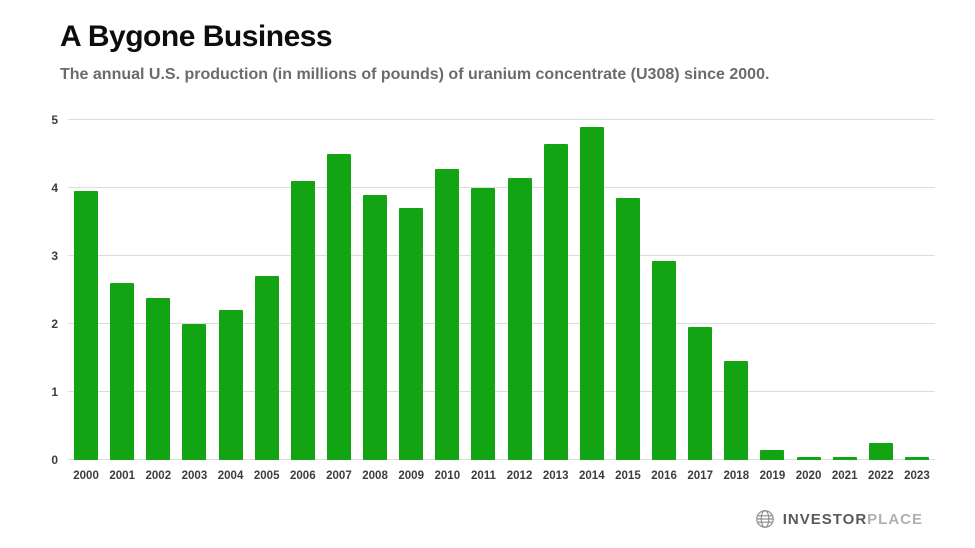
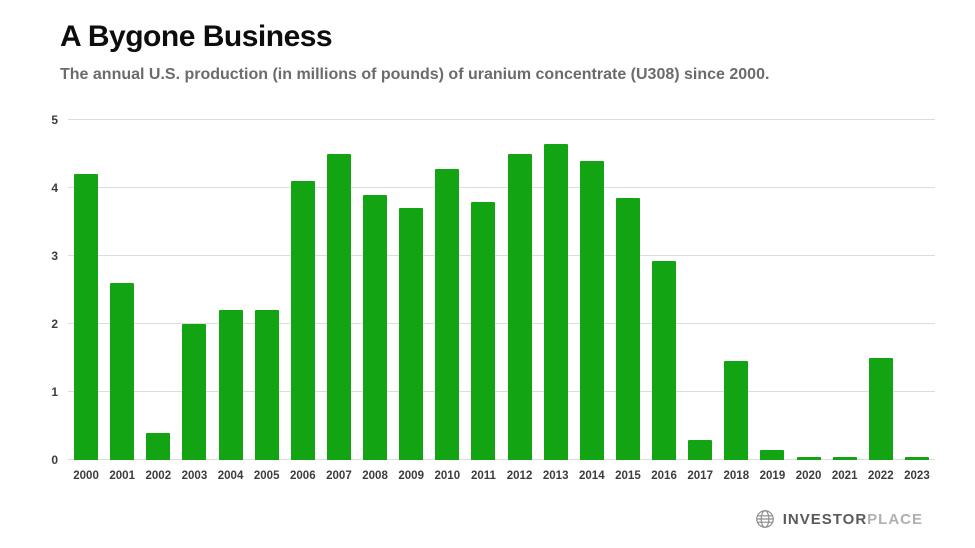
2000: 4.0 -> 4.2
2002: 2.4 -> 0.4
2005: 2.7 -> 2.2
2011: 4.0 -> 3.8
2012: 4.2 -> 4.5
2014: 4.9 -> 4.4
2017: 1.9 -> 0.3
2022: 0.2 -> 1.5
